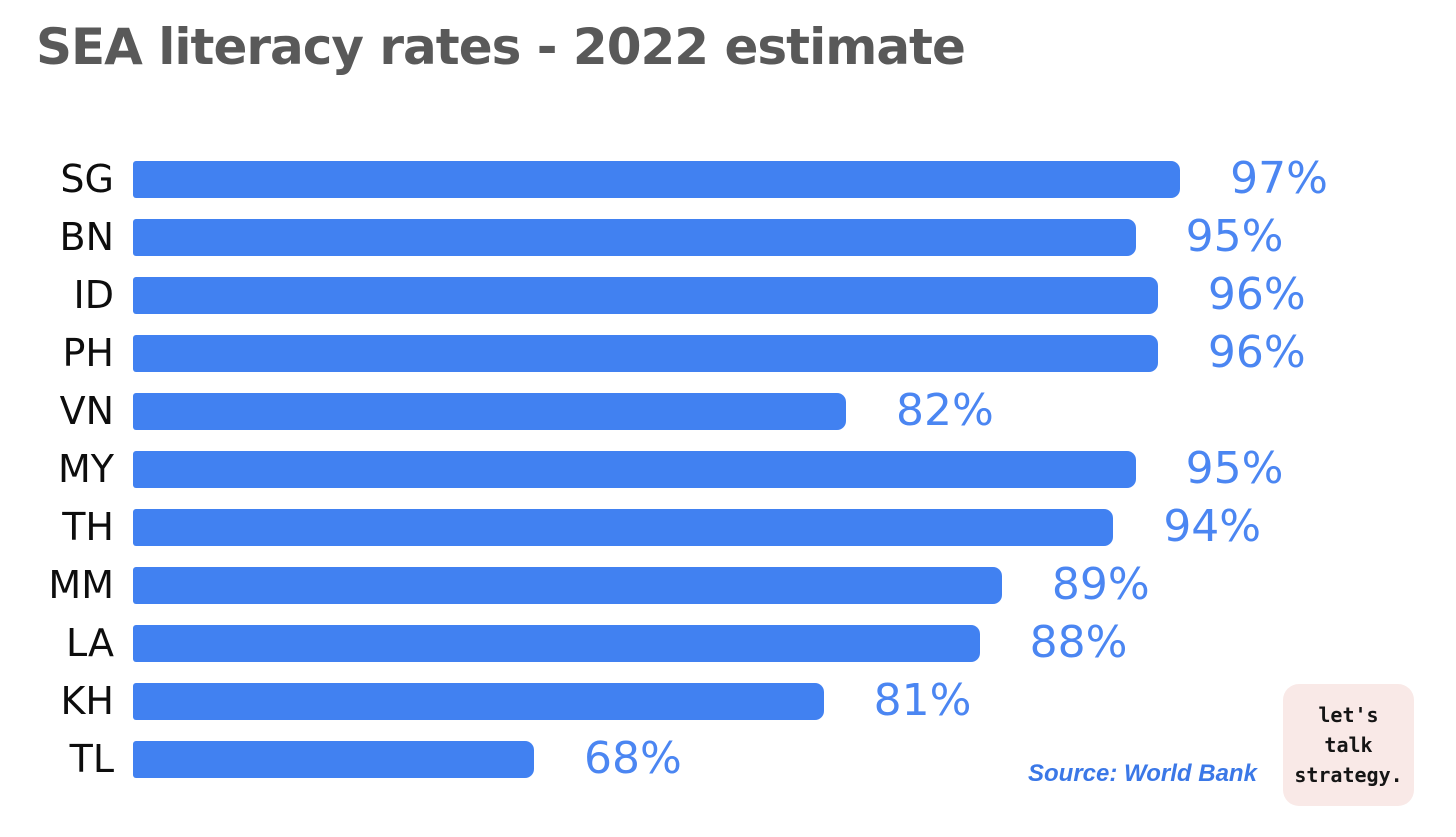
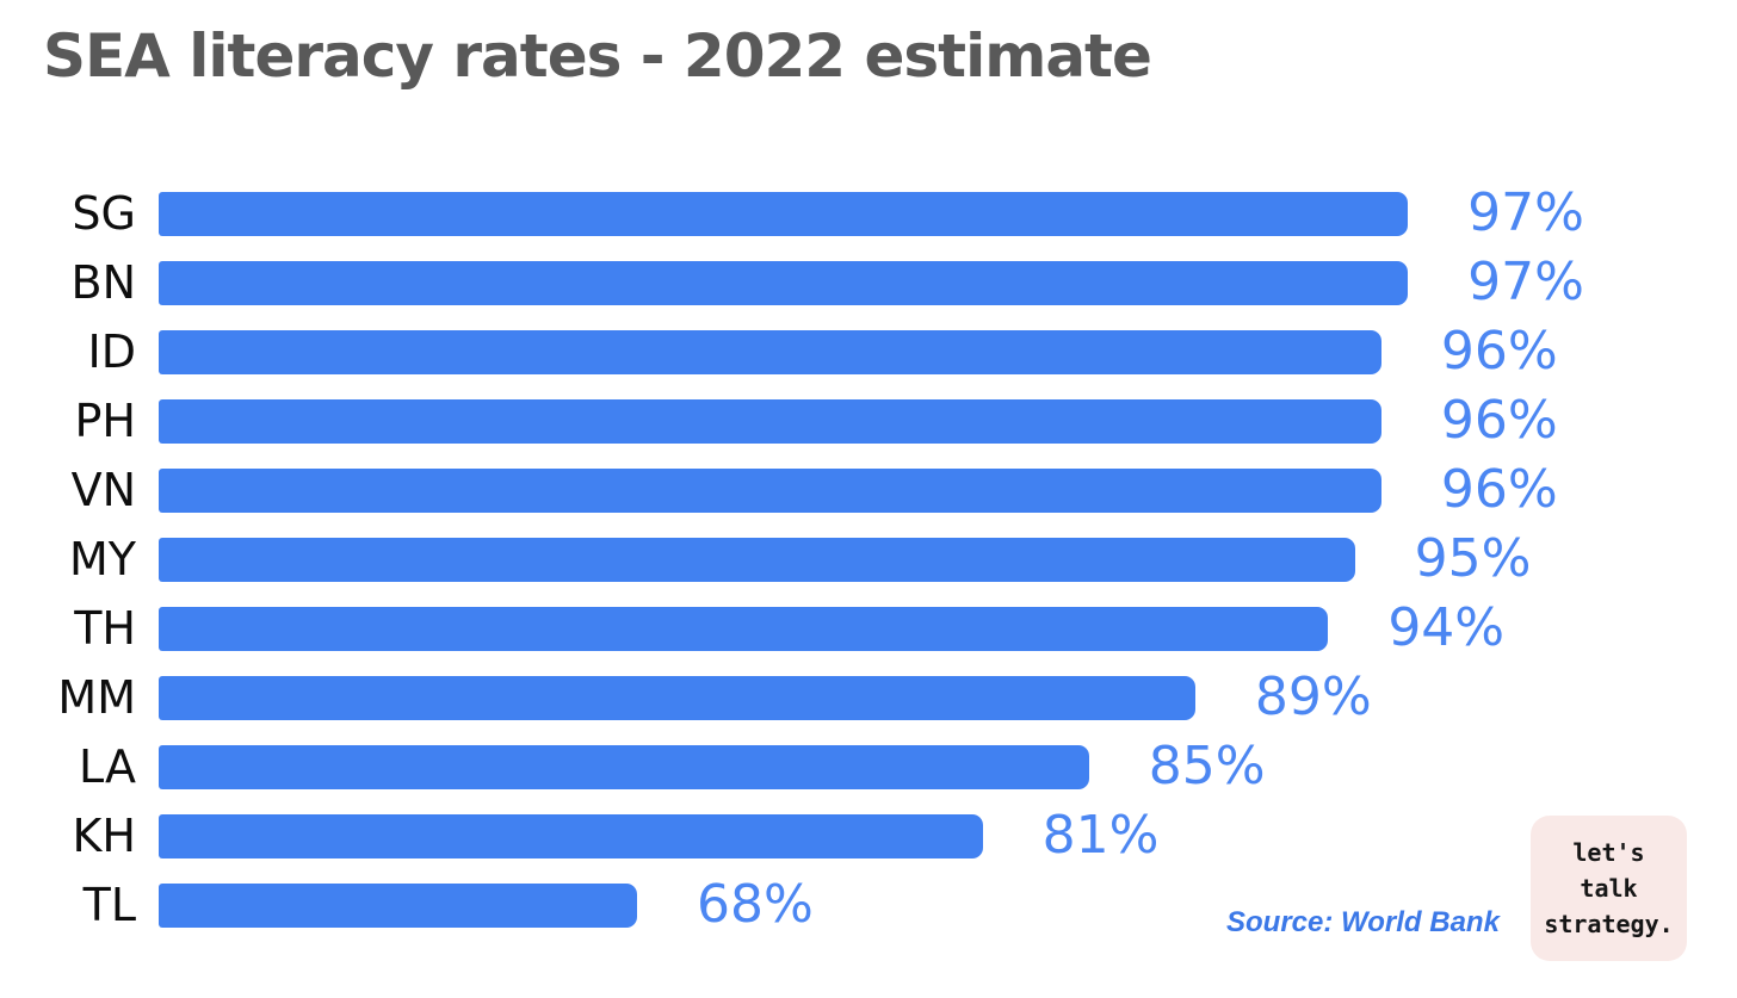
BN: 95% -> 97%
VN: 82% -> 96%
LA: 88% -> 85%
